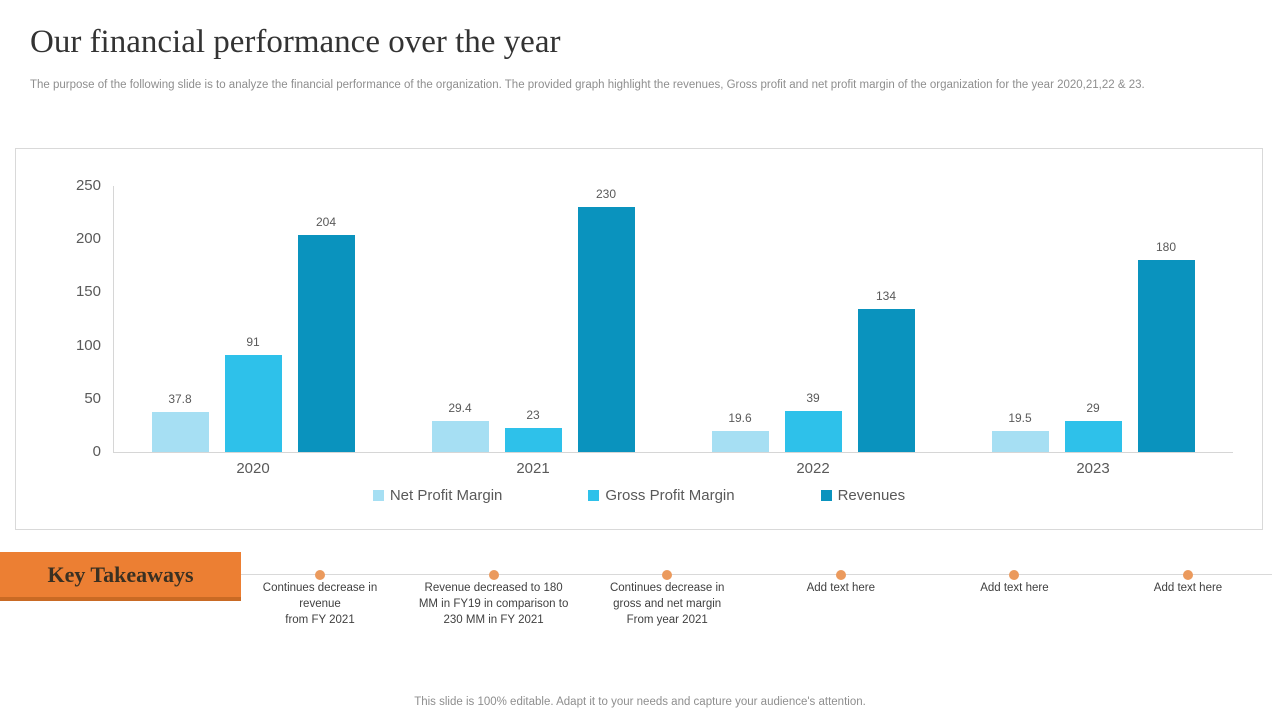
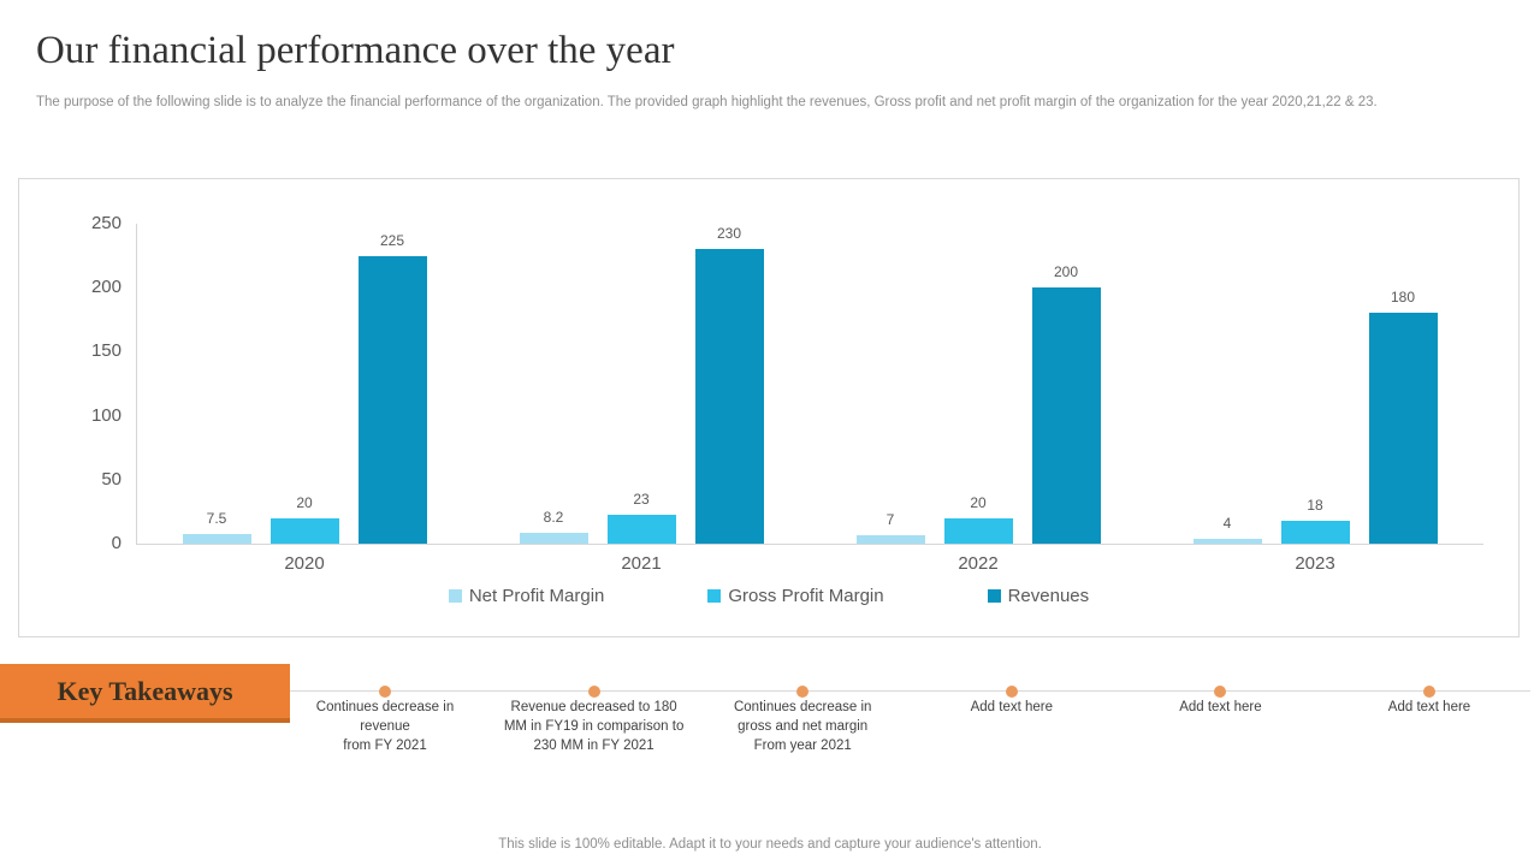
Net Profit Margin/2020: 37.8 -> 7.5
Gross Profit Margin/2020: 91 -> 20
Revenues/2020: 204 -> 225
Net Profit Margin/2021: 29.4 -> 8.2
Net Profit Margin/2022: 19.6 -> 7
Gross Profit Margin/2022: 39 -> 20
Revenues/2022: 134 -> 200
Net Profit Margin/2023: 19.5 -> 4
Gross Profit Margin/2023: 29 -> 18
